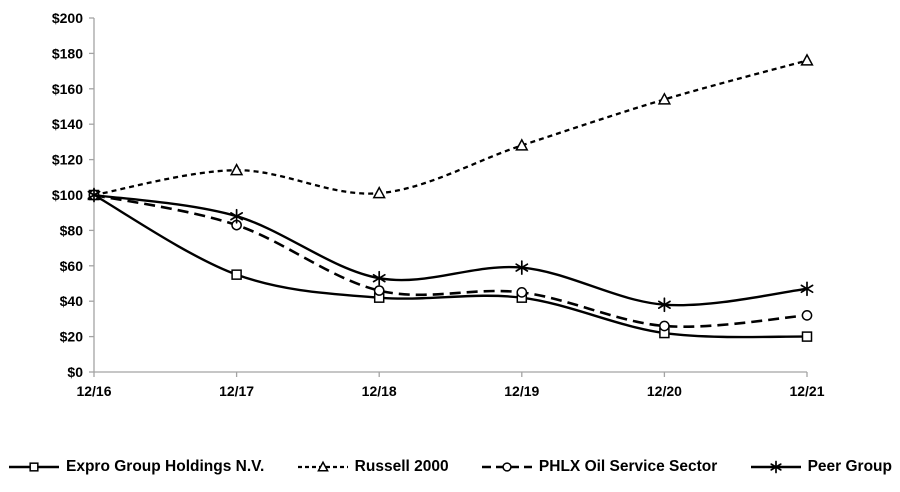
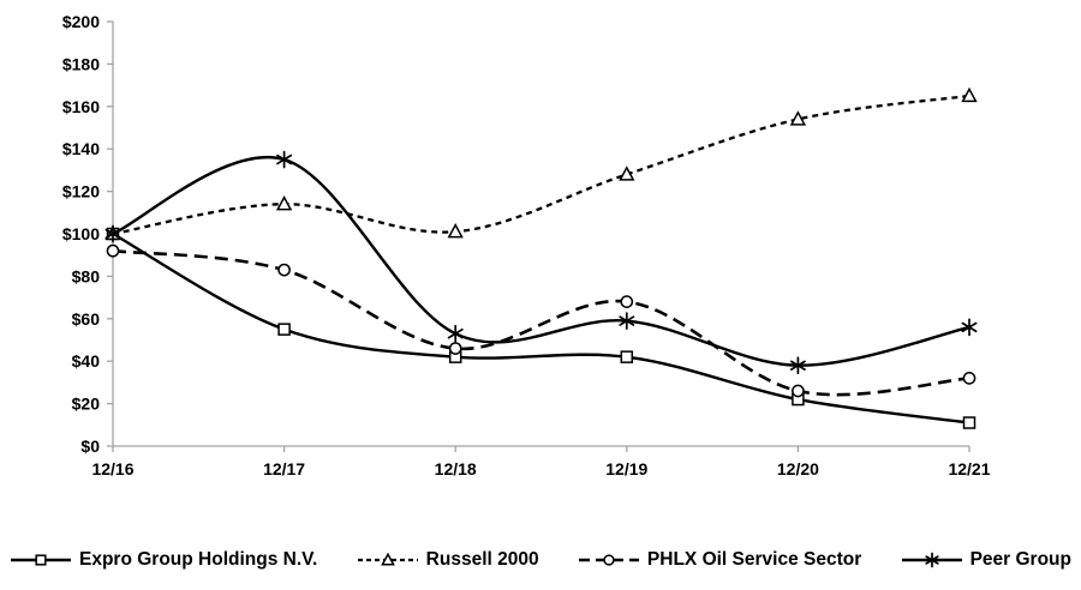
PHLX Oil Service Sector/12/16: $100 -> $92
Peer Group/12/17: $88 -> $135
PHLX Oil Service Sector/12/19: $45 -> $68
Expro Group Holdings N.V./12/21: $20 -> $11
Russell 2000/12/21: $176 -> $165
Peer Group/12/21: $47 -> $56
